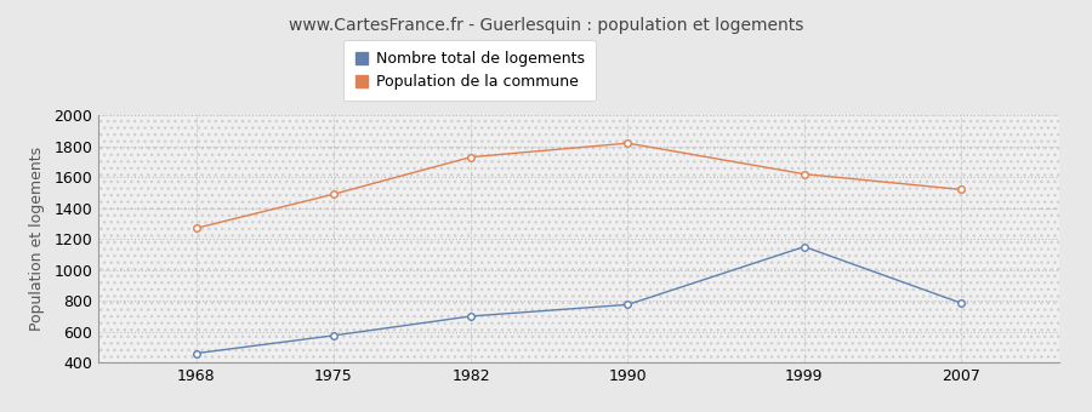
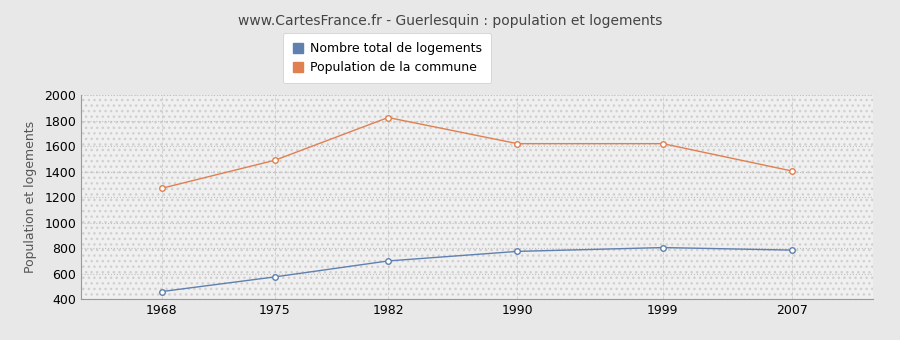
Population de la commune/1982: 1730 -> 1820
Population de la commune/1990: 1820 -> 1620
Nombre total de logements/1999: 1150 -> 800
Population de la commune/2007: 1520 -> 1400
